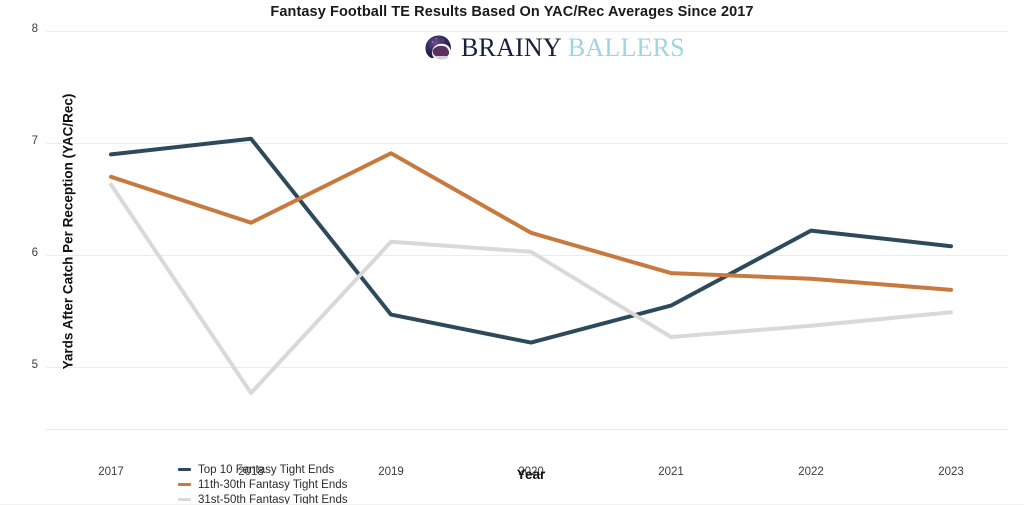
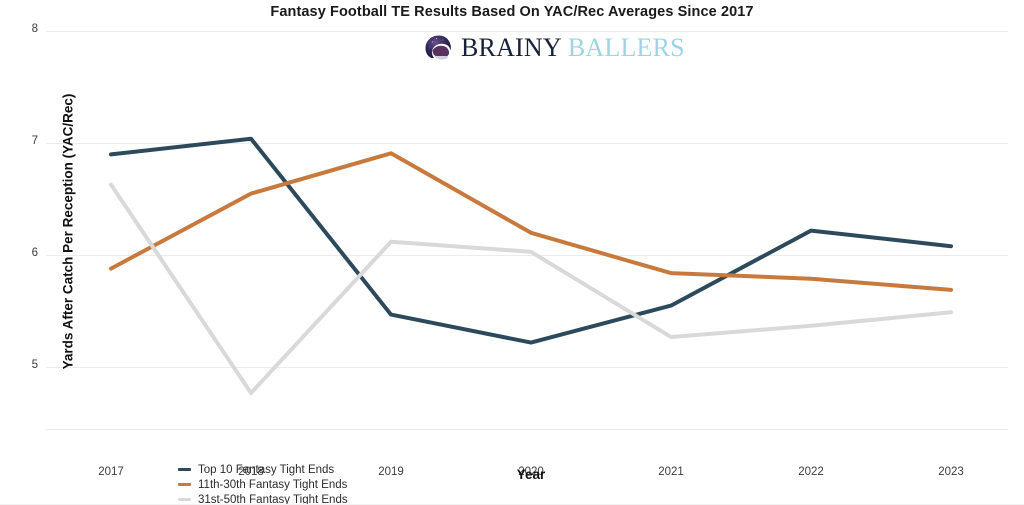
11th-30th Fantasy Tight Ends/2017: 6.70 -> 5.88
11th-30th Fantasy Tight Ends/2018: 6.29 -> 6.55
